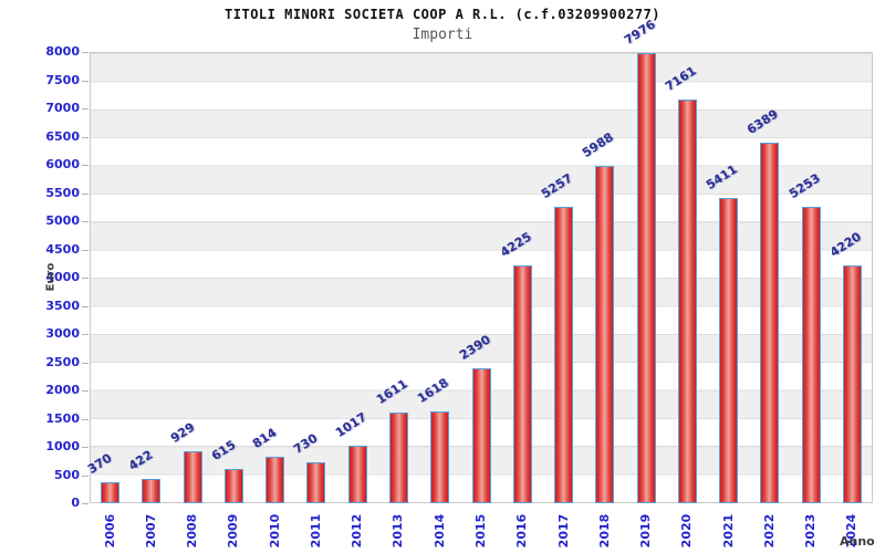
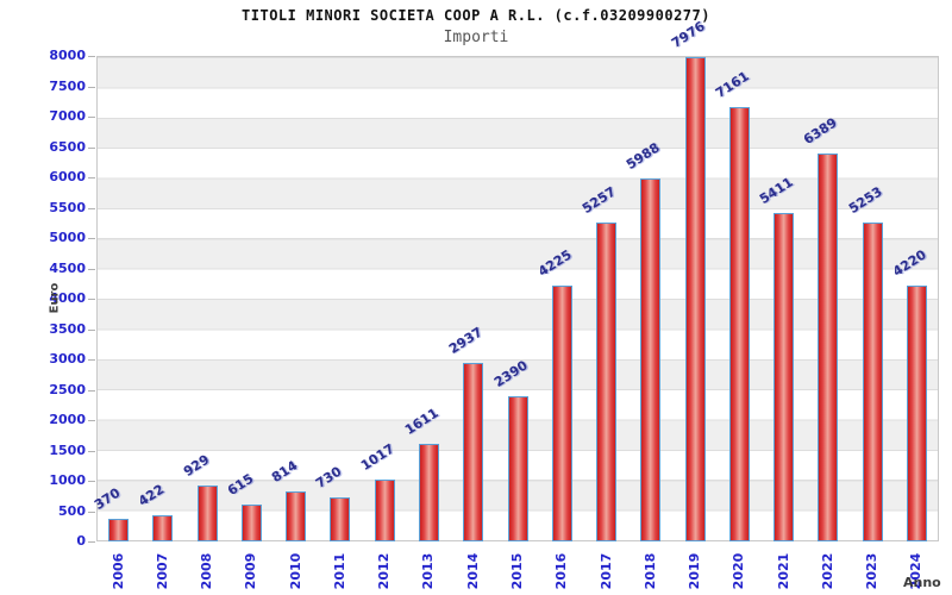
2014: 1618 -> 2937
